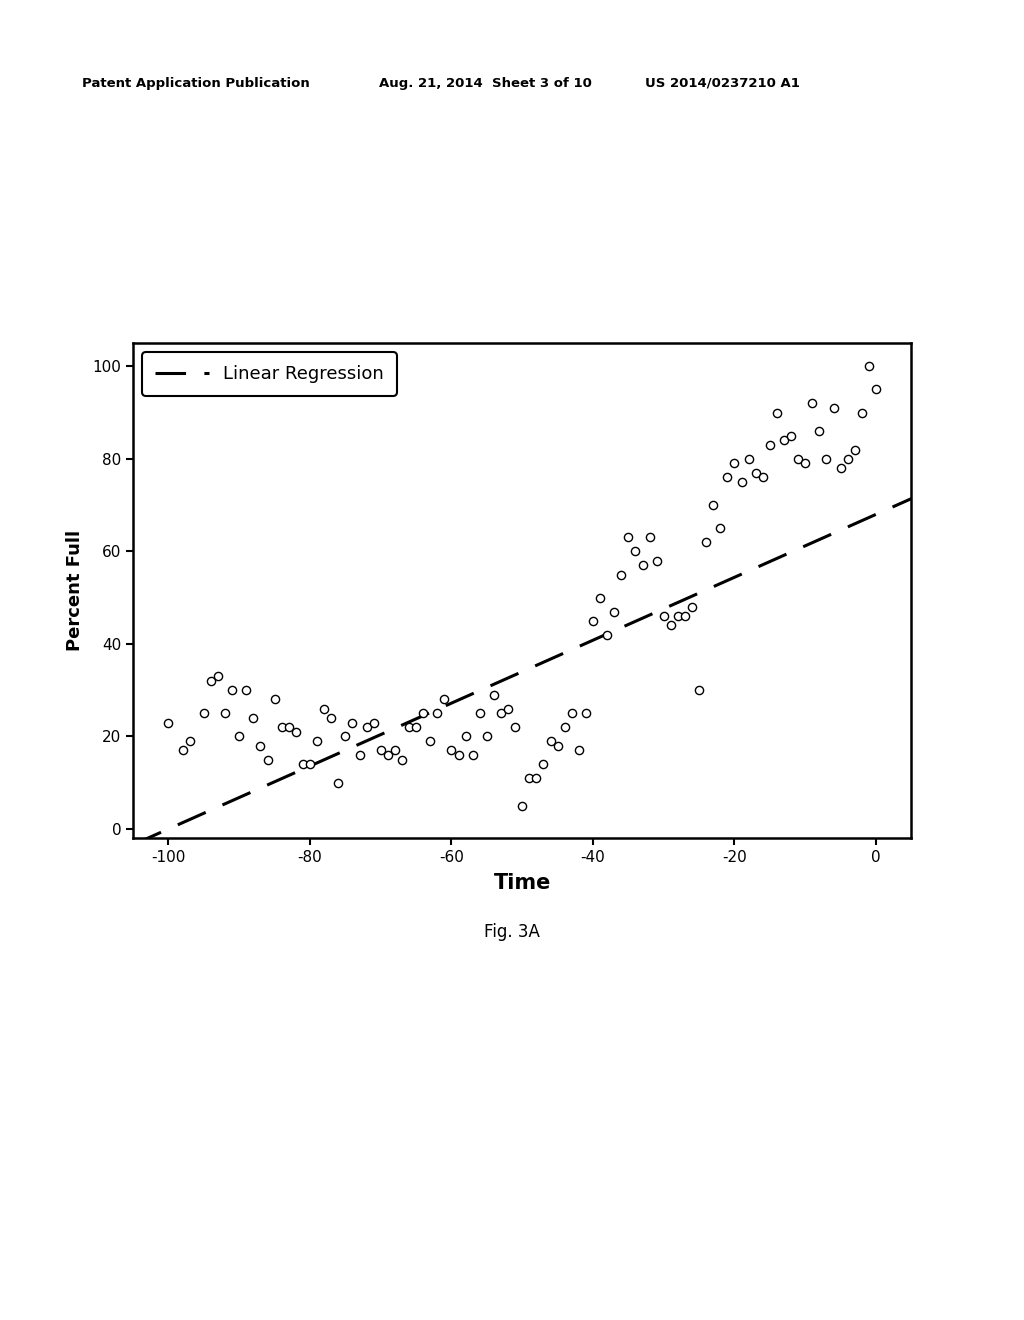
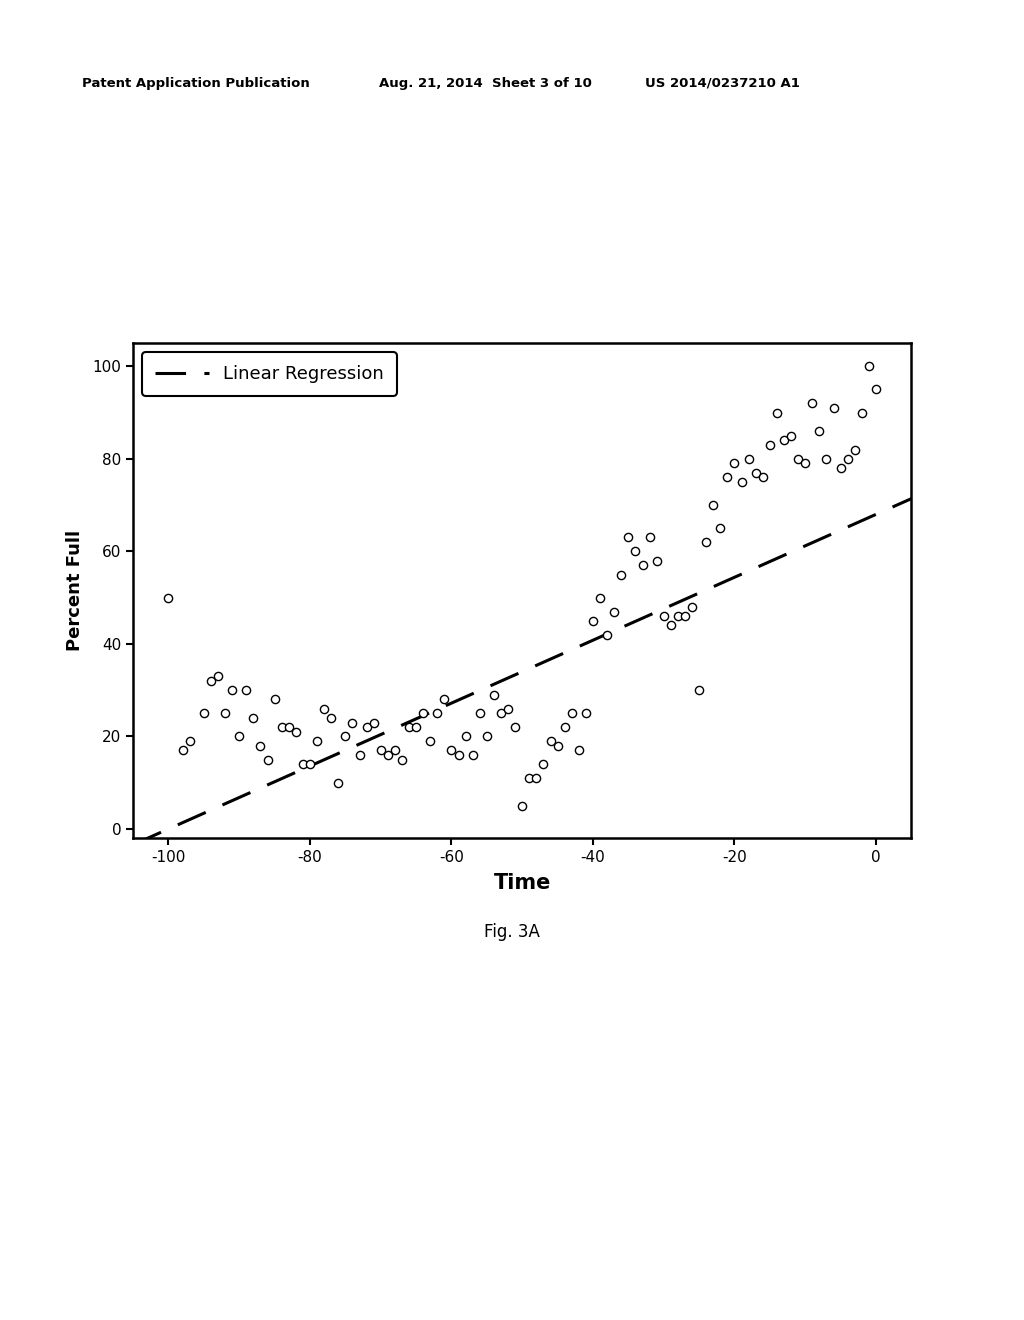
-100: 23 -> 50
